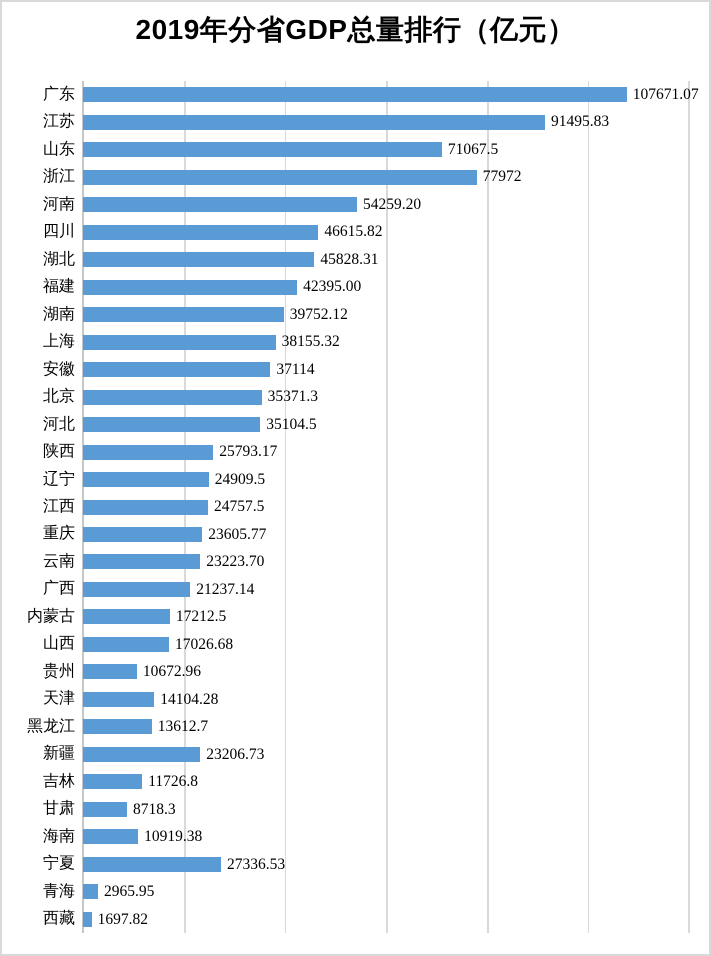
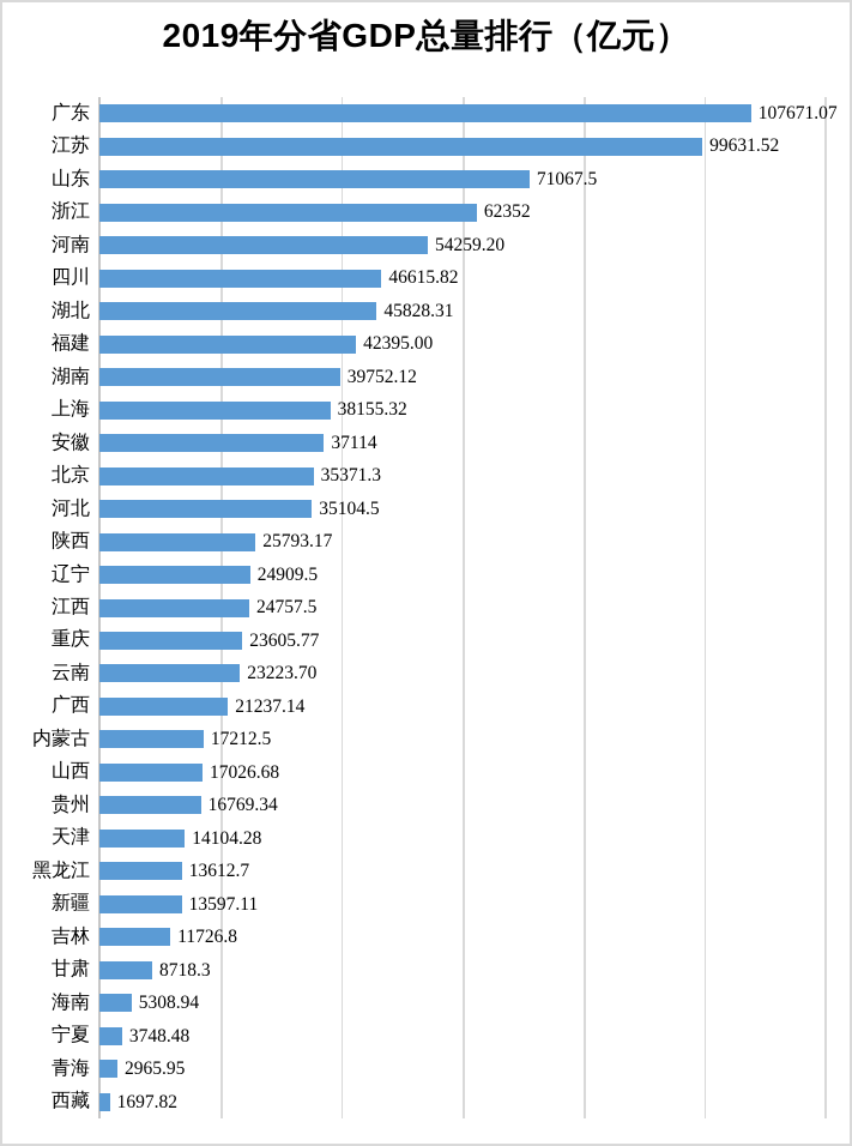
江苏: 91495.83 -> 99631.52
浙江: 77972 -> 62352
贵州: 10672.96 -> 16769.34
新疆: 23206.73 -> 13597.11
海南: 10919.38 -> 5308.94
宁夏: 27336.53 -> 3748.48
